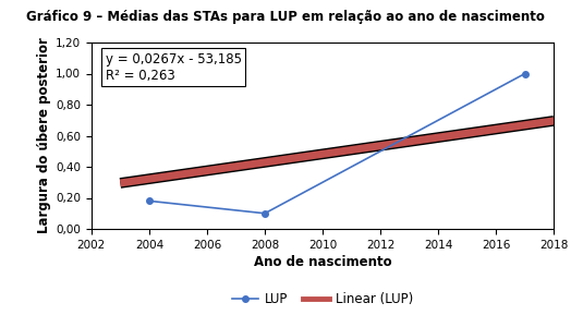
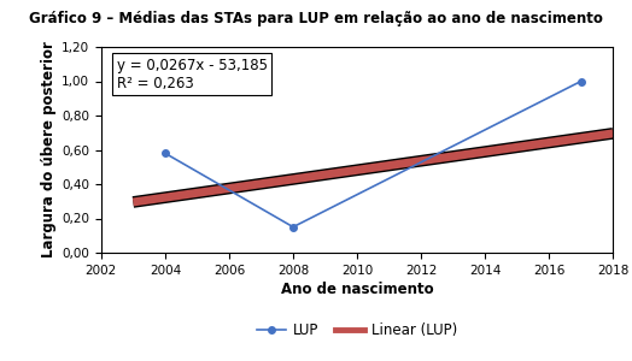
2004: 0,18 -> 0,58
2008: 0,10 -> 0,15
